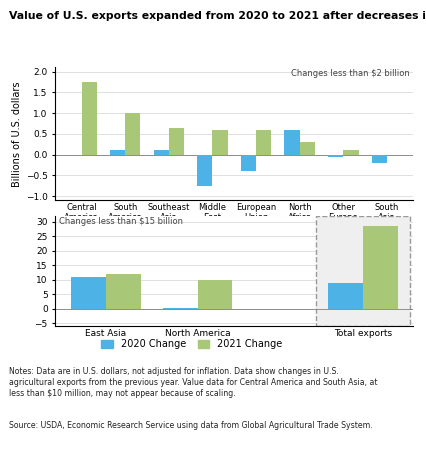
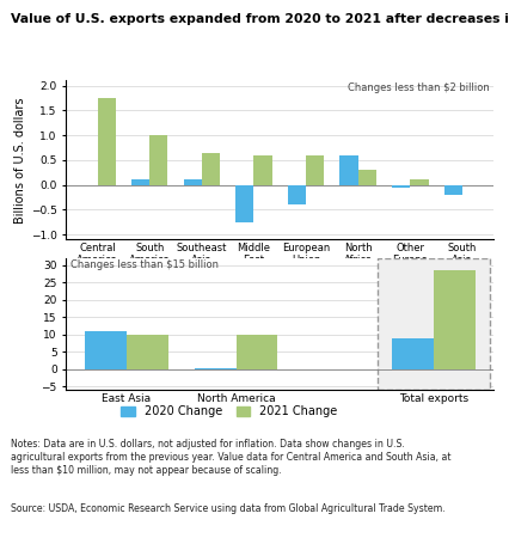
2021 Change/East Asia: 12.0 -> 10.0
